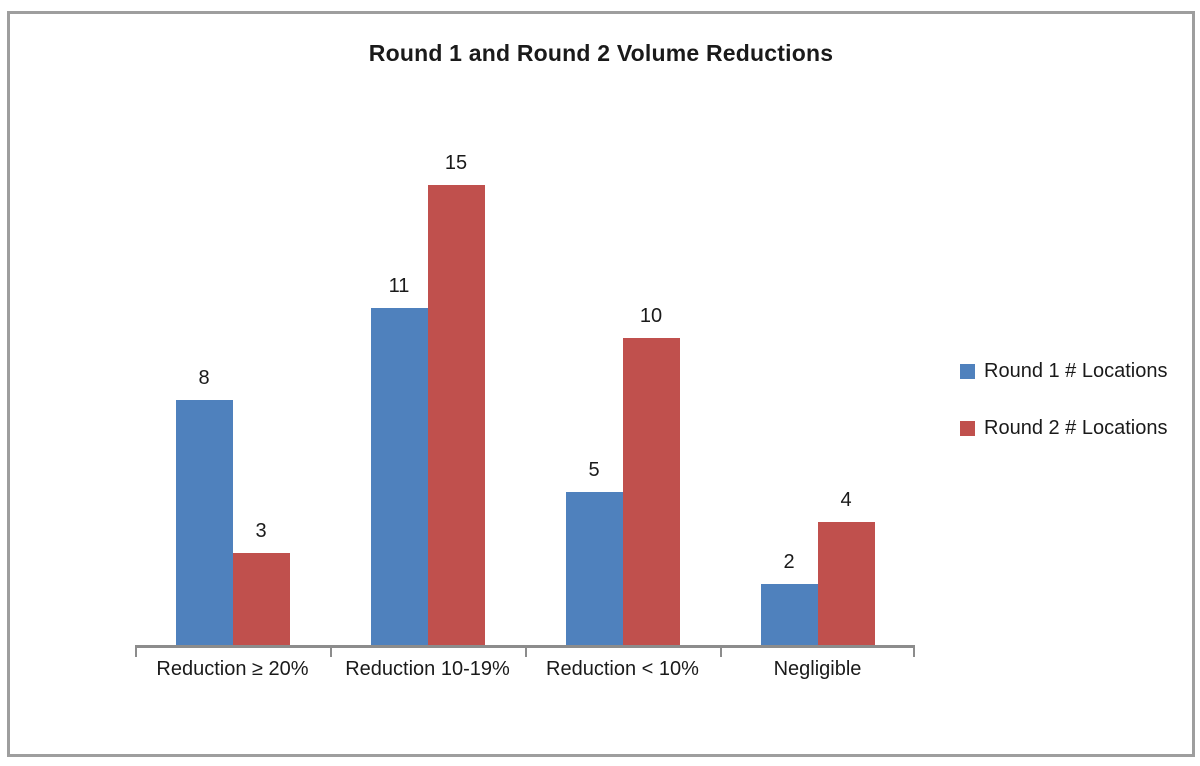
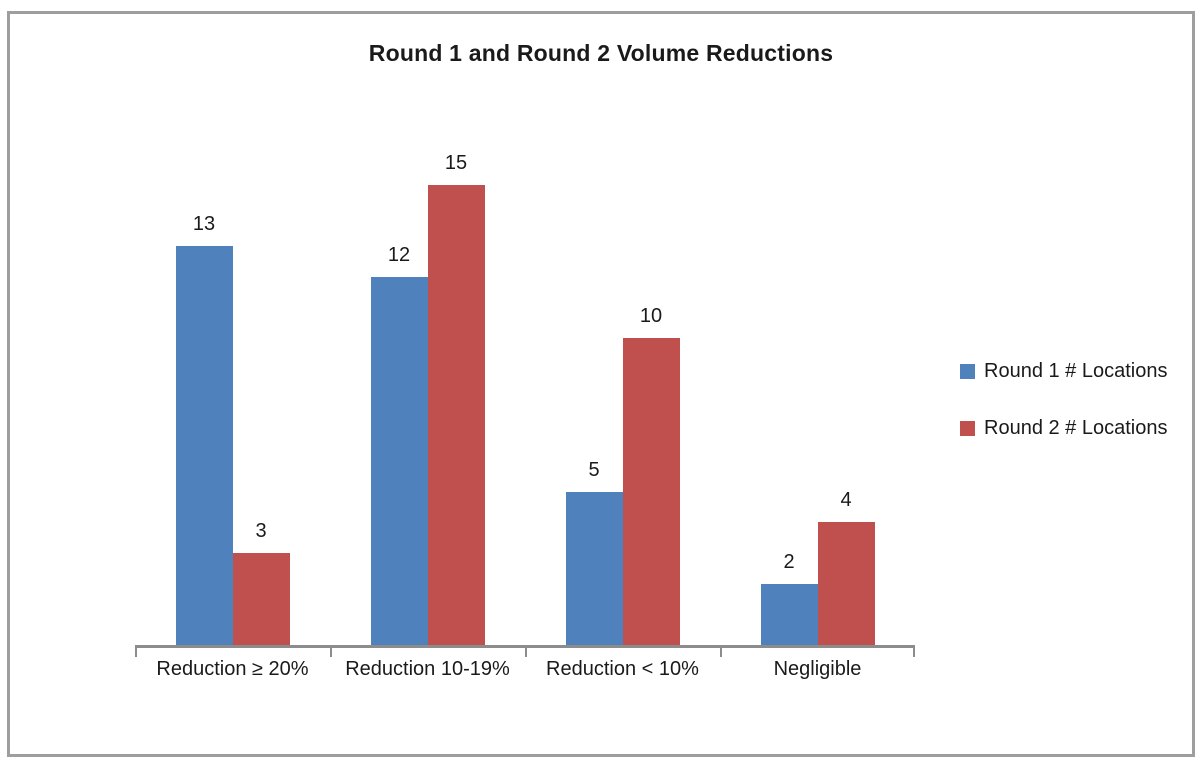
Round 1 # Locations/Reduction ≥ 20%: 8 -> 13
Round 1 # Locations/Reduction 10-19%: 11 -> 12
